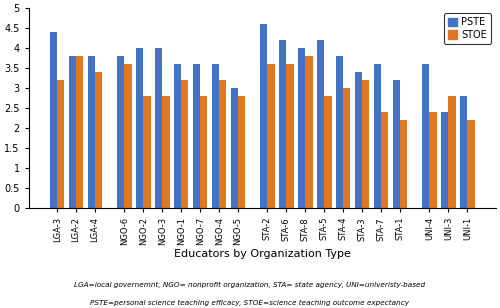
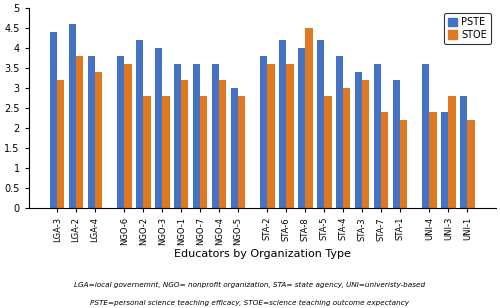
PSTE/LGA-2: 3.8 -> 4.6
PSTE/NGO-2: 4.0 -> 4.2
PSTE/STA-2: 4.6 -> 3.8
STOE/STA-8: 3.8 -> 4.5
